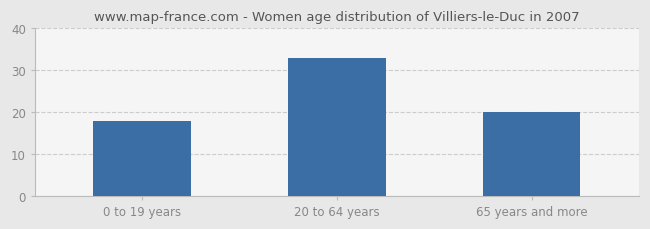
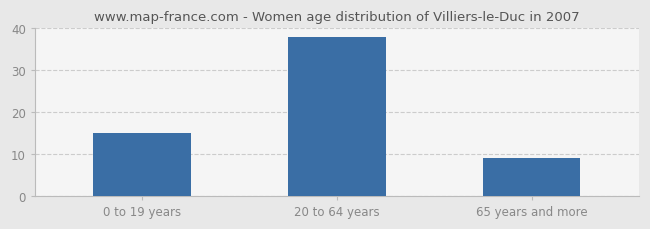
0 to 19 years: 18 -> 15
20 to 64 years: 33 -> 38
65 years and more: 20 -> 9
